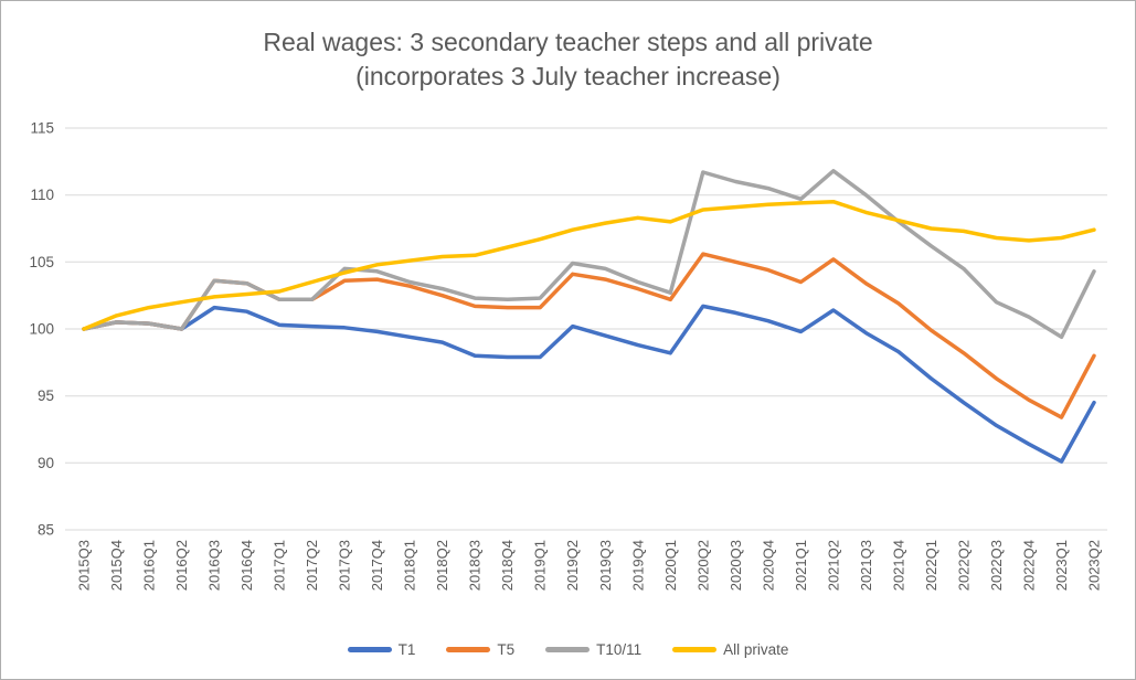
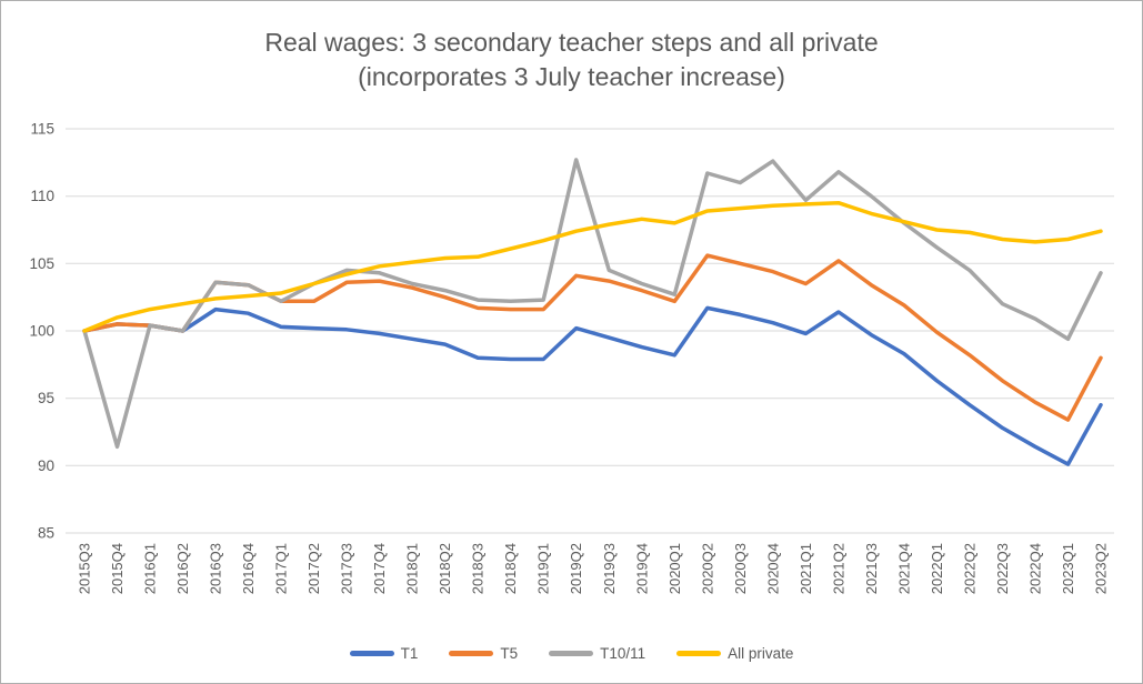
T10/11/2015Q4: 100.5 -> 91.4
T10/11/2017Q2: 102.2 -> 103.5
T10/11/2019Q2: 104.9 -> 112.7
T10/11/2020Q4: 110.5 -> 112.6
